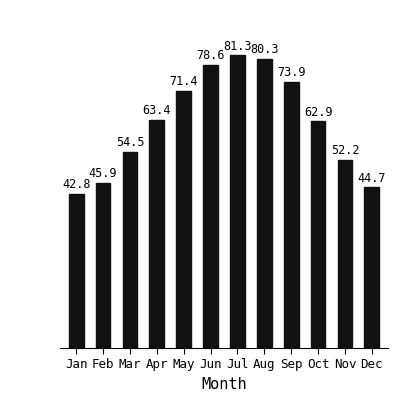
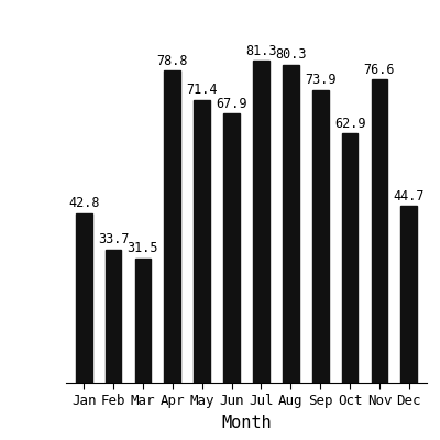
Feb: 45.9 -> 33.7
Mar: 54.5 -> 31.5
Apr: 63.4 -> 78.8
Jun: 78.6 -> 67.9
Nov: 52.2 -> 76.6
